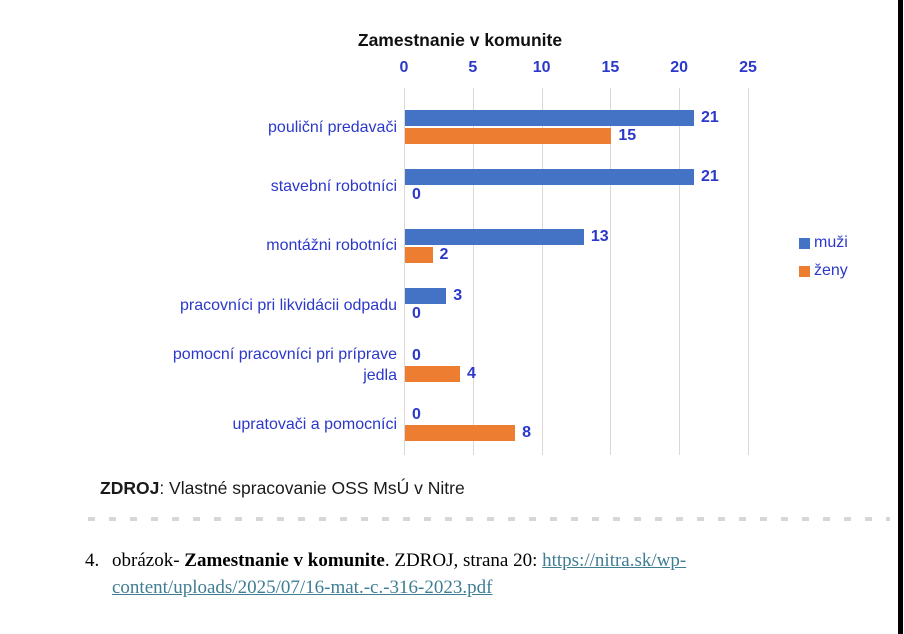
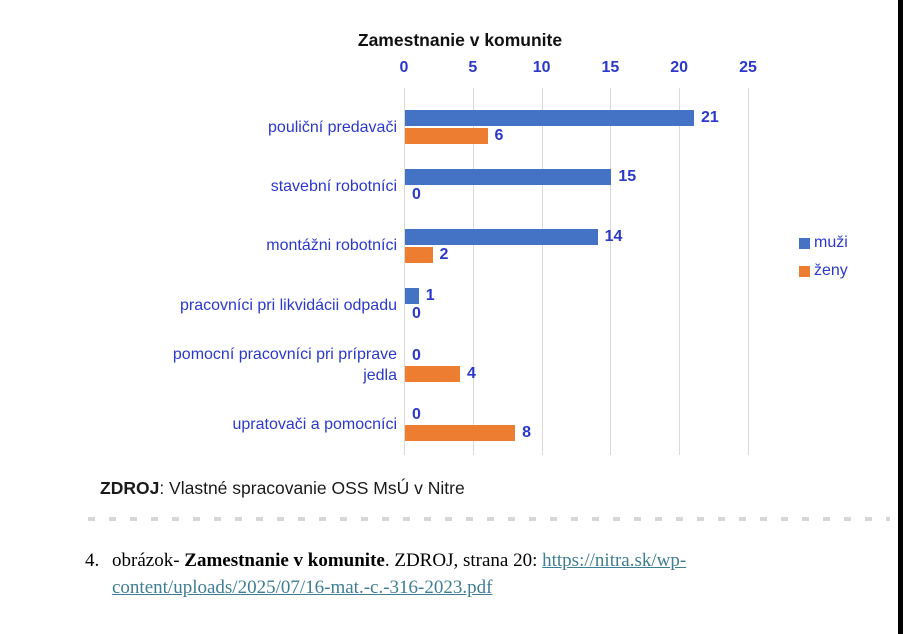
ženy/pouliční predavači: 15 -> 6
muži/stavební robotníci: 21 -> 15
muži/montážni robotníci: 13 -> 14
muži/pracovníci pri likvidácii odpadu: 3 -> 1
